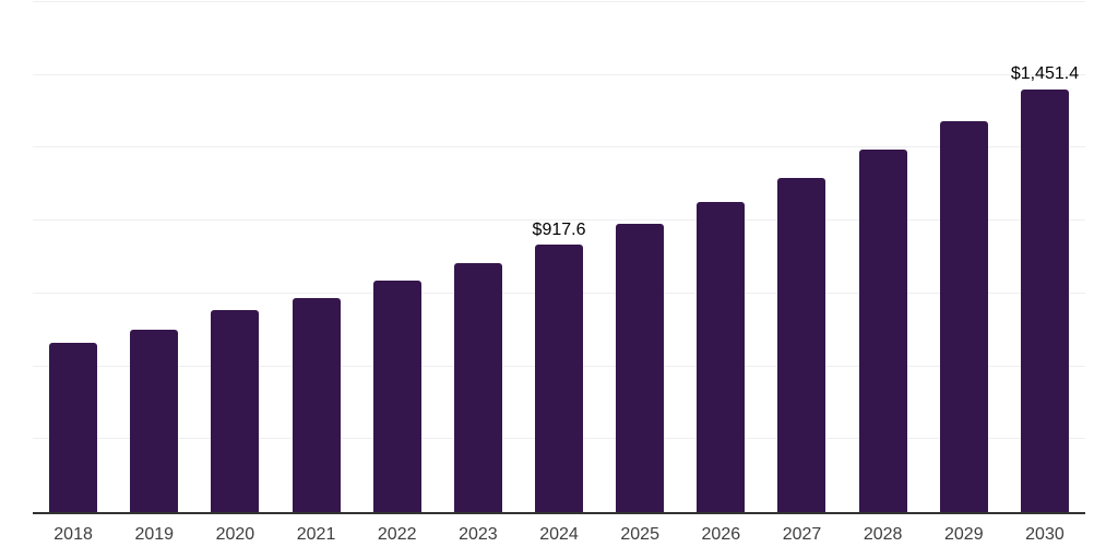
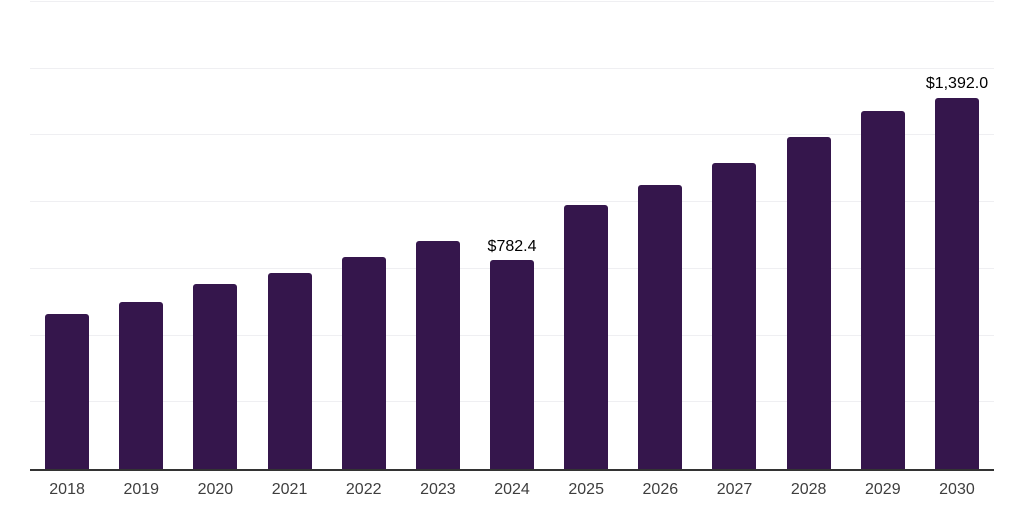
2024: $917.6 -> $782.4
2030: $1,451.4 -> $1,392.0
